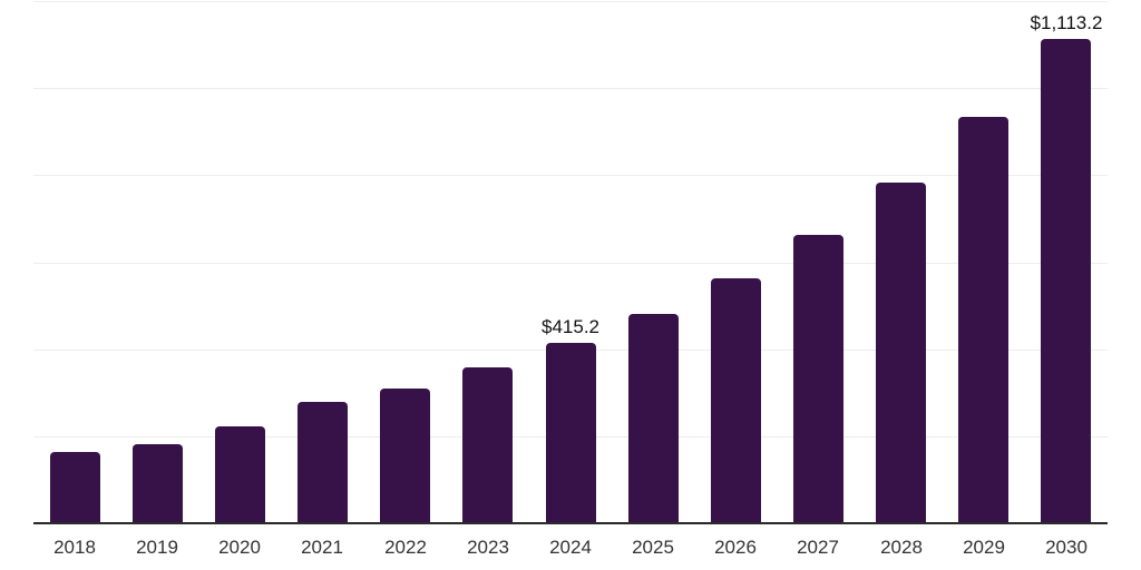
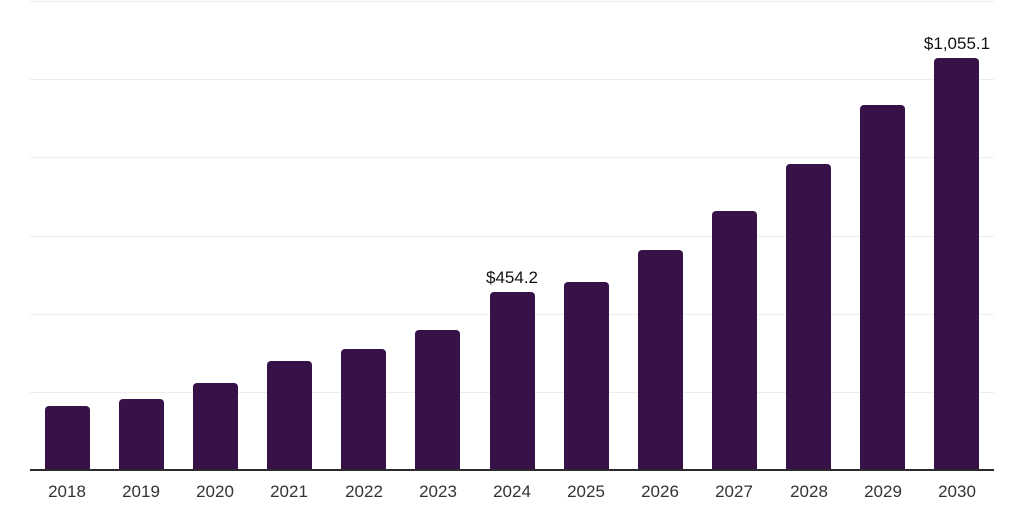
2024: $415.2 -> $454.2
2030: $1,113.2 -> $1,055.1
